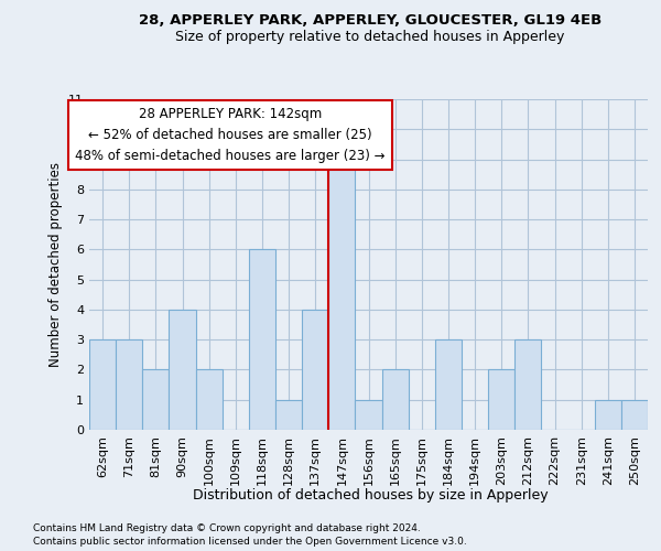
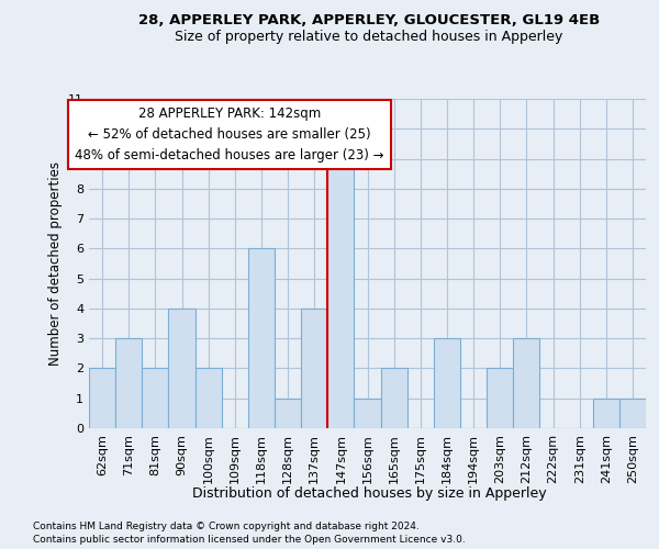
62sqm: 3 -> 2
